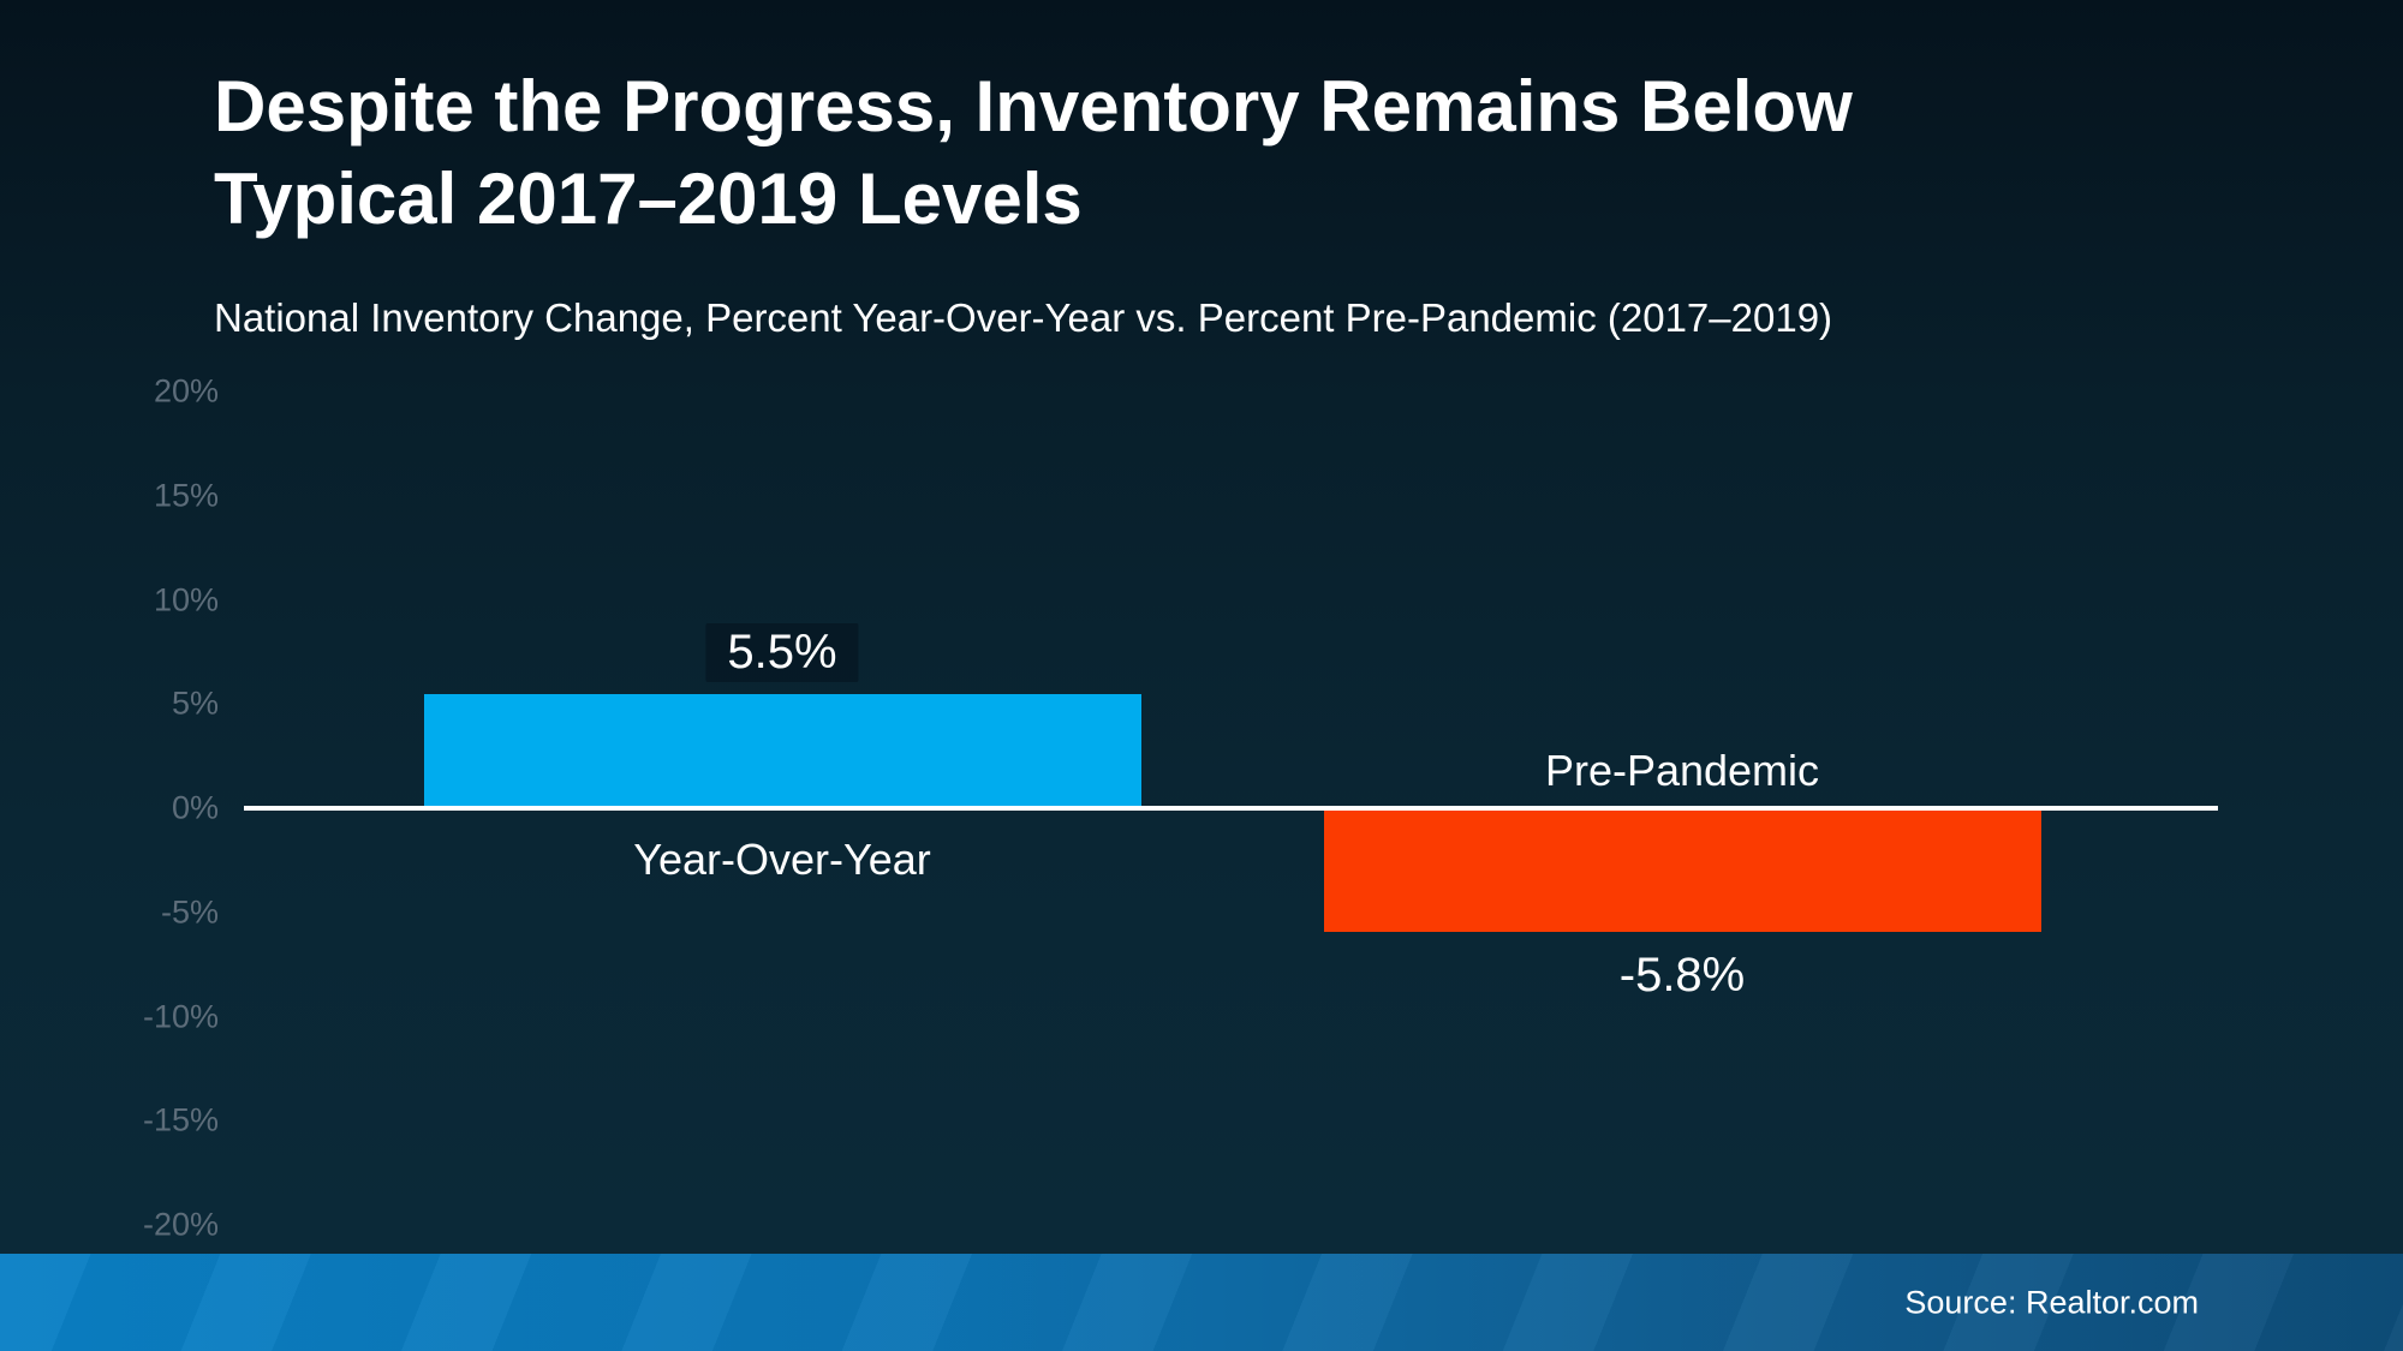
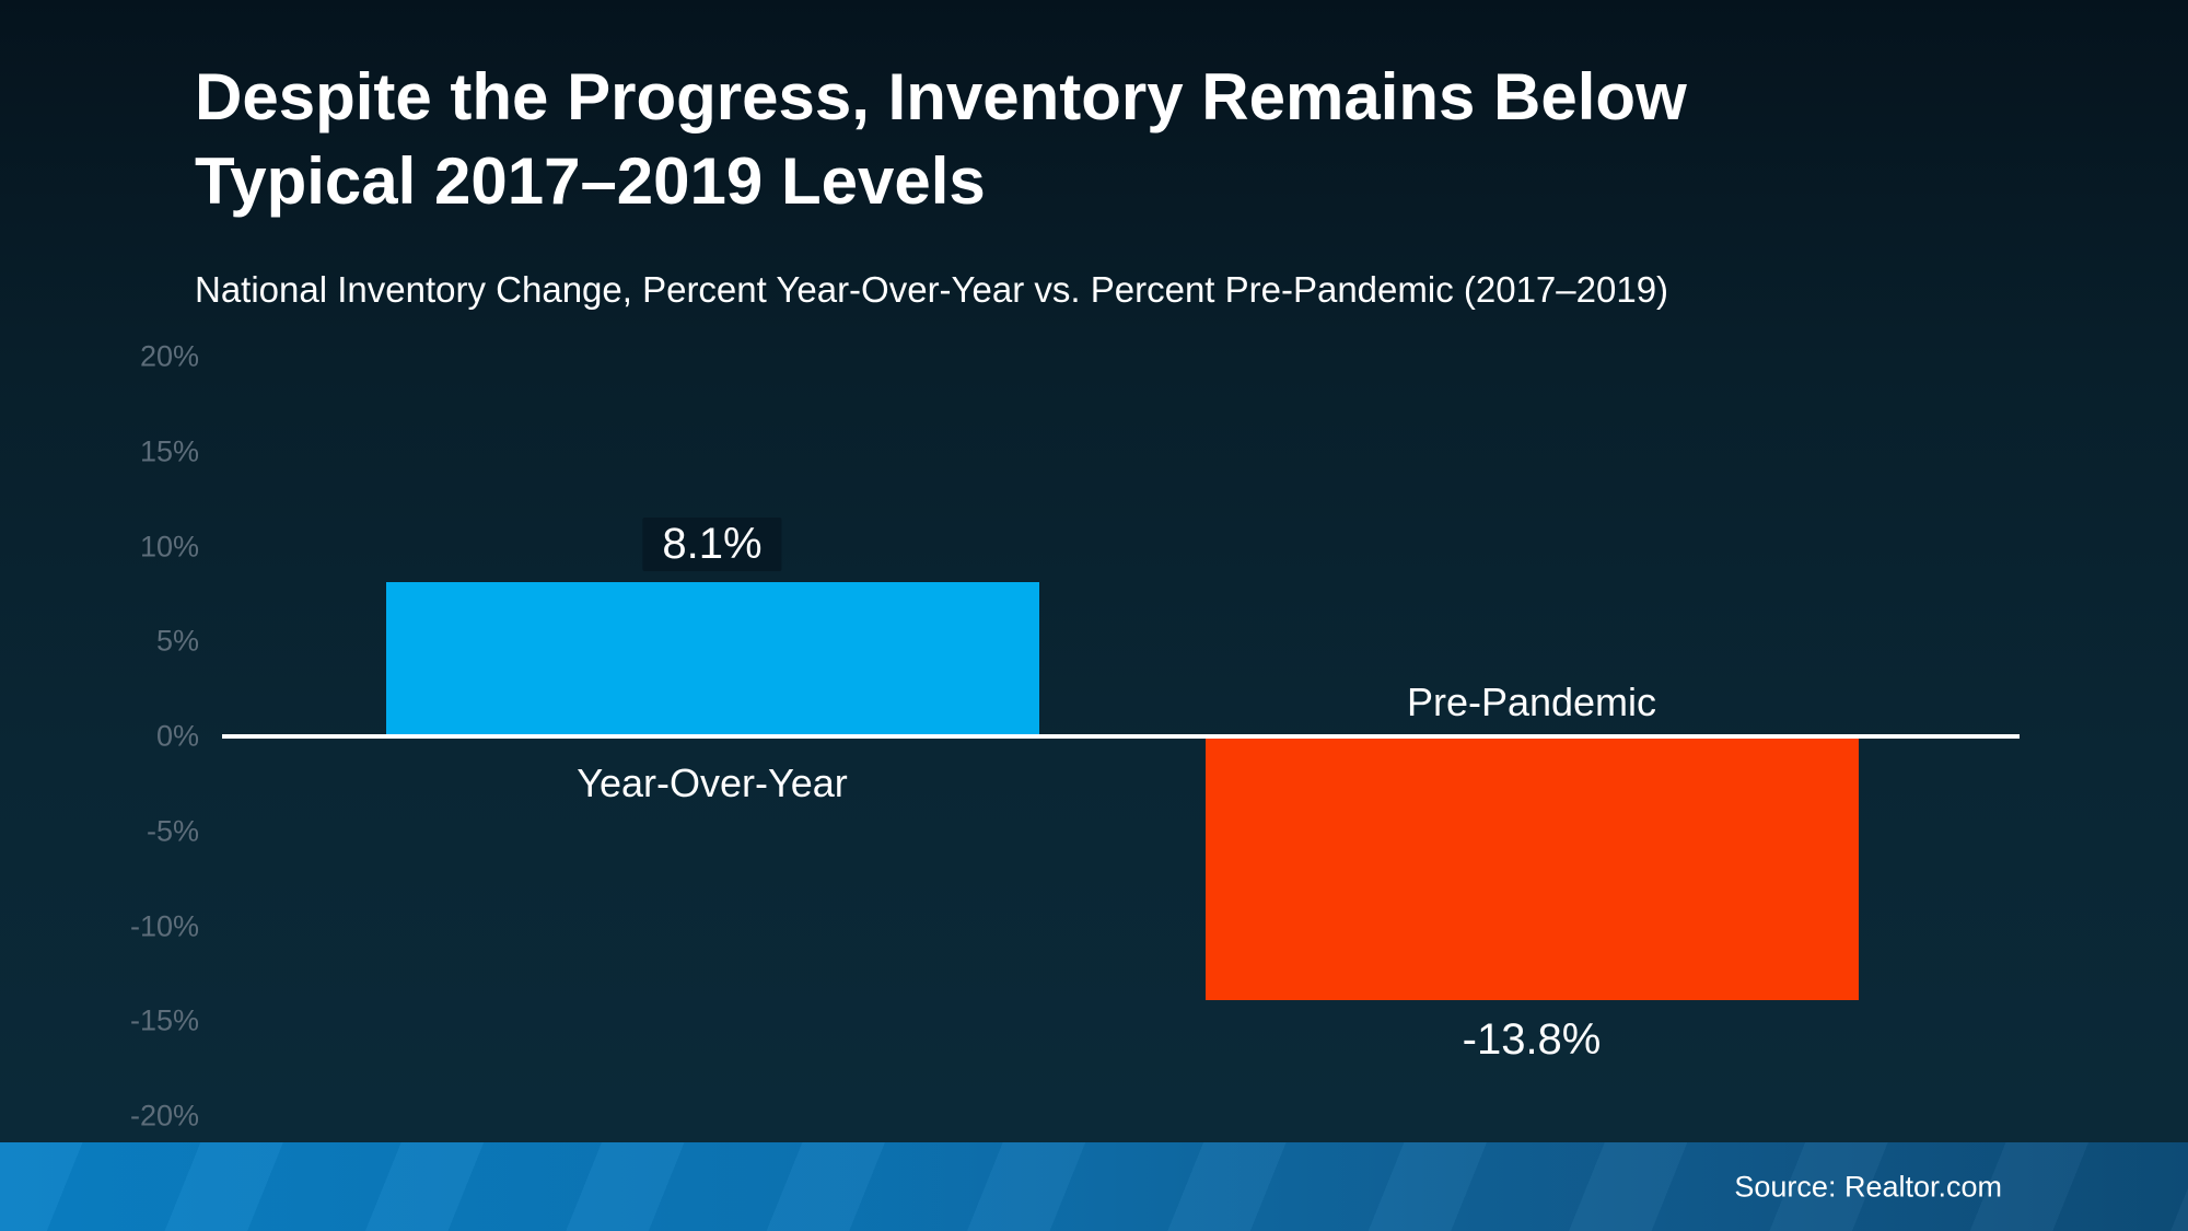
Year-Over-Year: 5.5% -> 8.1%
Pre-Pandemic: -5.8% -> -13.8%
